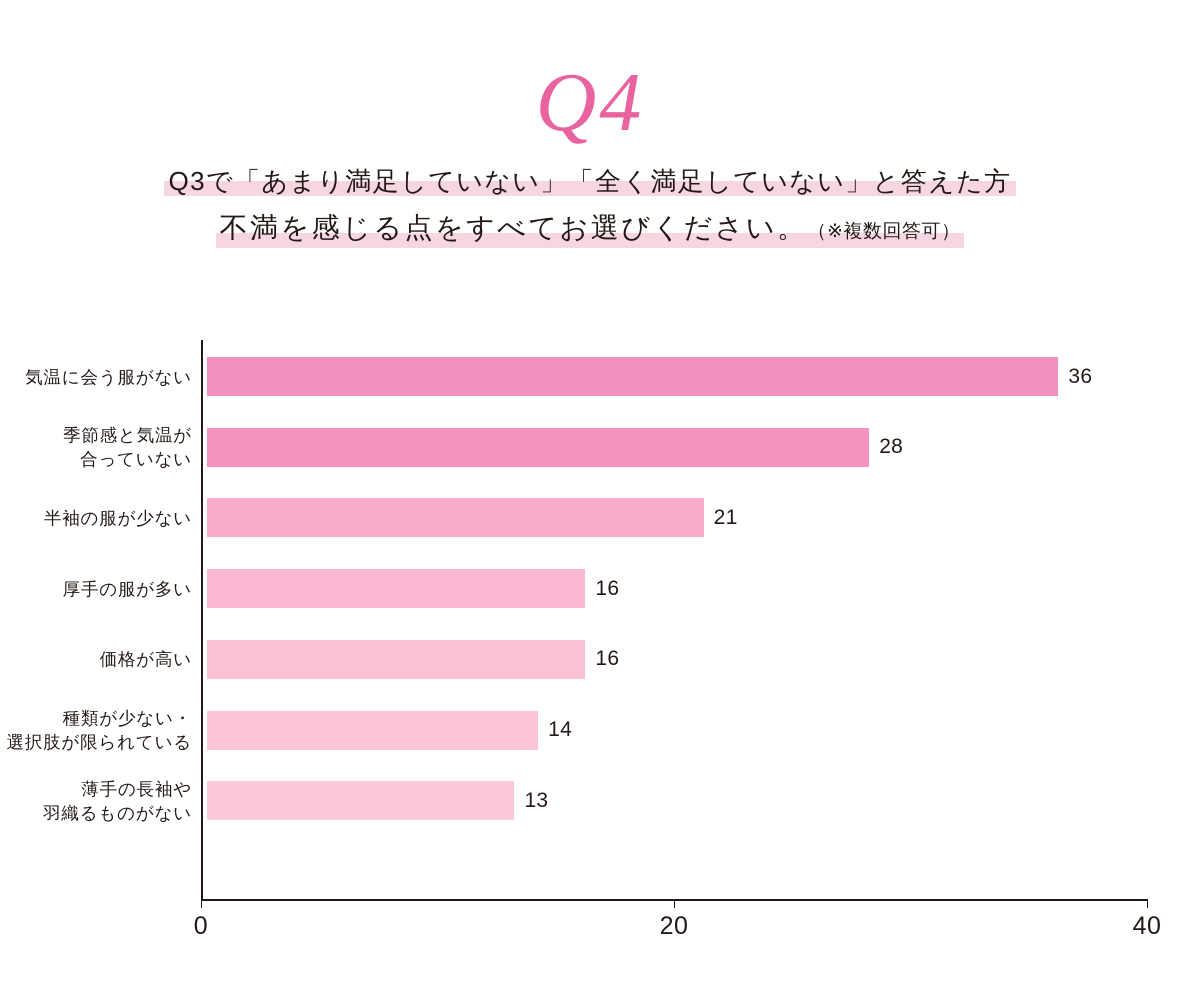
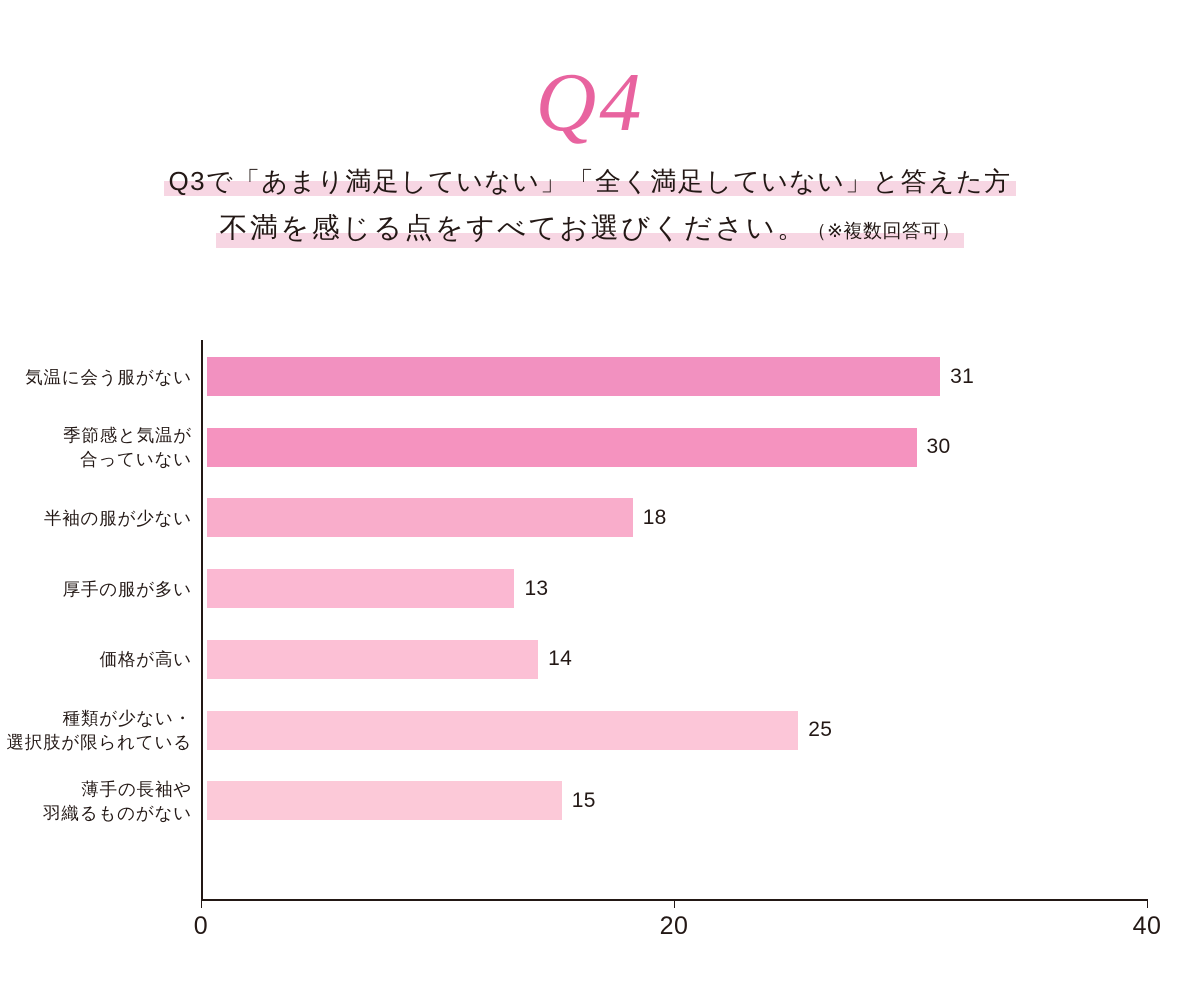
気温に会う服がない: 36 -> 31
季節感と気温が 合っていない: 28 -> 30
半袖の服が少ない: 21 -> 18
厚手の服が多い: 16 -> 13
価格が高い: 16 -> 14
種類が少ない・ 選択肢が限られている: 14 -> 25
薄手の長袖や 羽織るものがない: 13 -> 15
